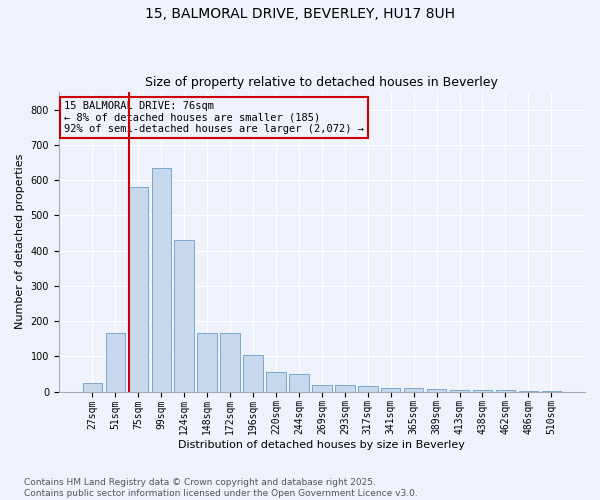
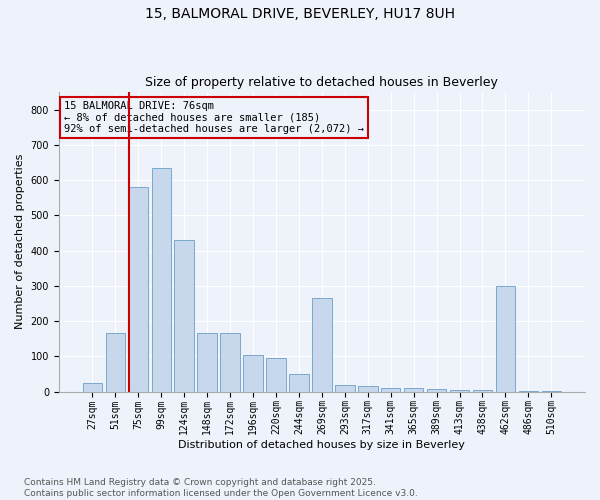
220sqm: 55 -> 95
269sqm: 20 -> 265
462sqm: 3 -> 300
